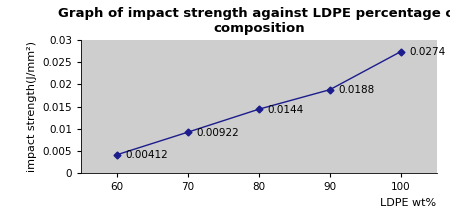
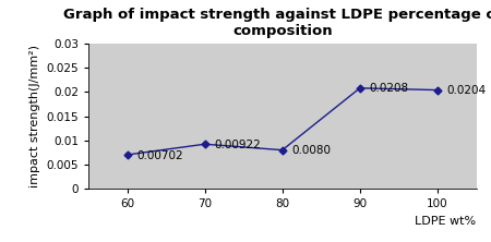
60: 0.00412 -> 0.00702
80: 0.0144 -> 0.0080
90: 0.0188 -> 0.0208
100: 0.0274 -> 0.0204
